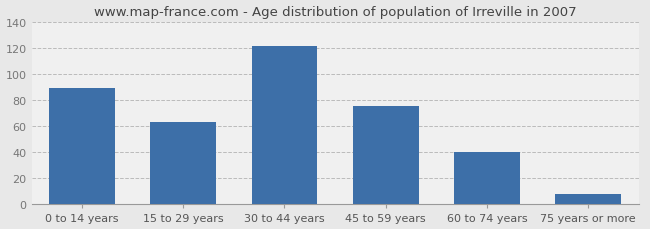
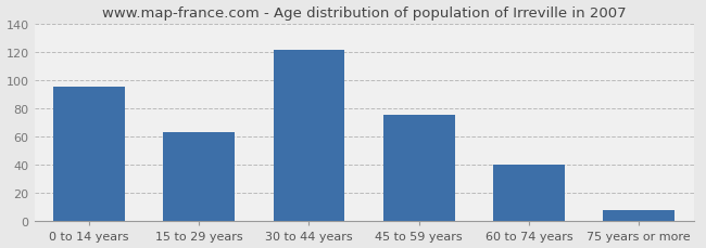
0 to 14 years: 89 -> 95
